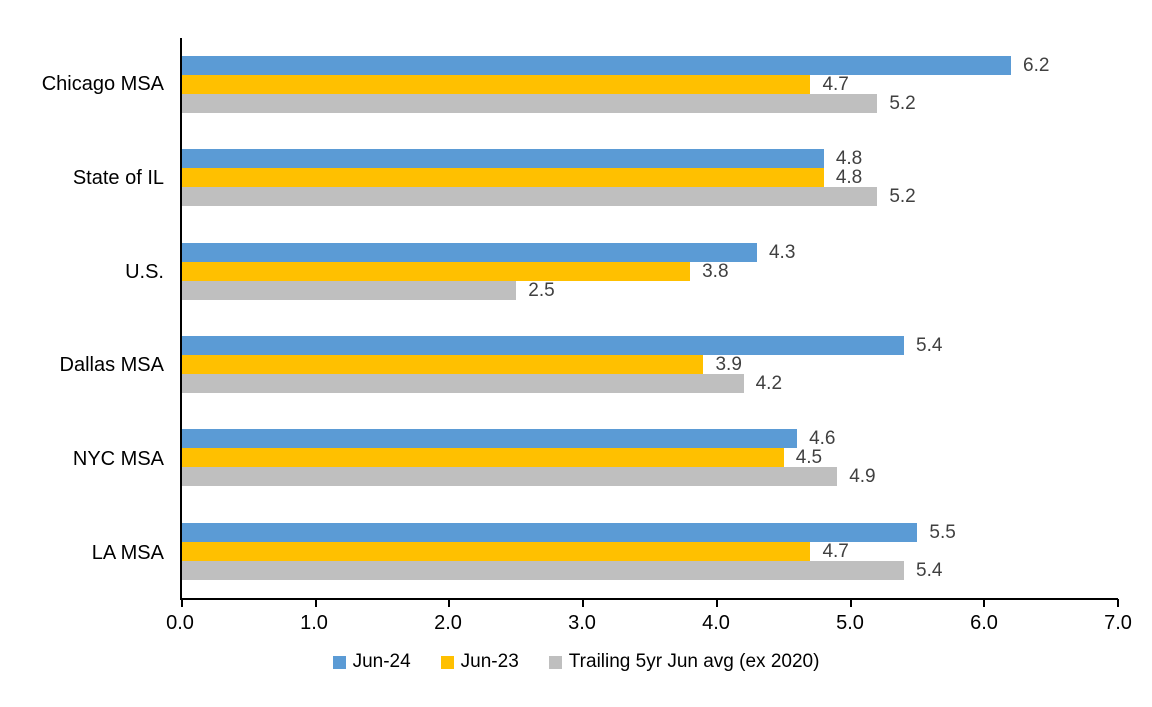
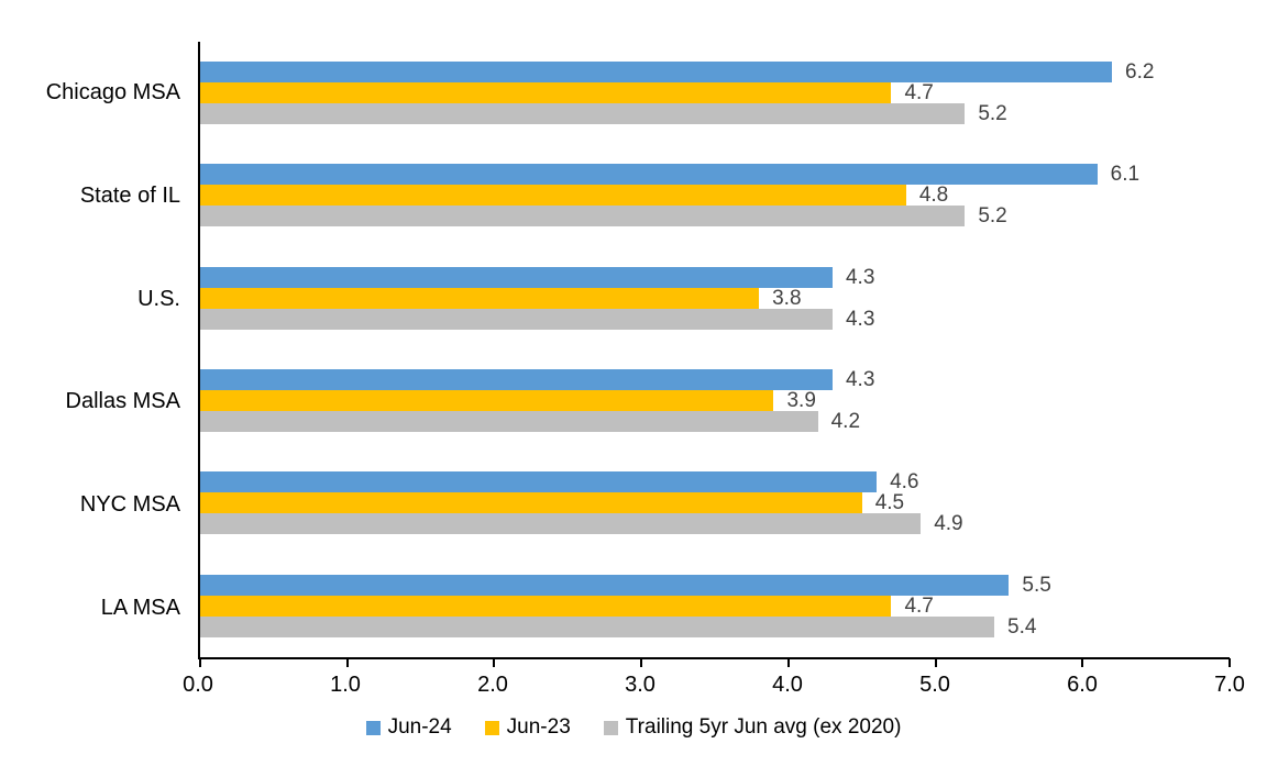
Jun-24/State of IL: 4.8 -> 6.1
Trailing 5yr Jun avg (ex 2020)/U.S.: 2.5 -> 4.3
Jun-24/Dallas MSA: 5.4 -> 4.3
